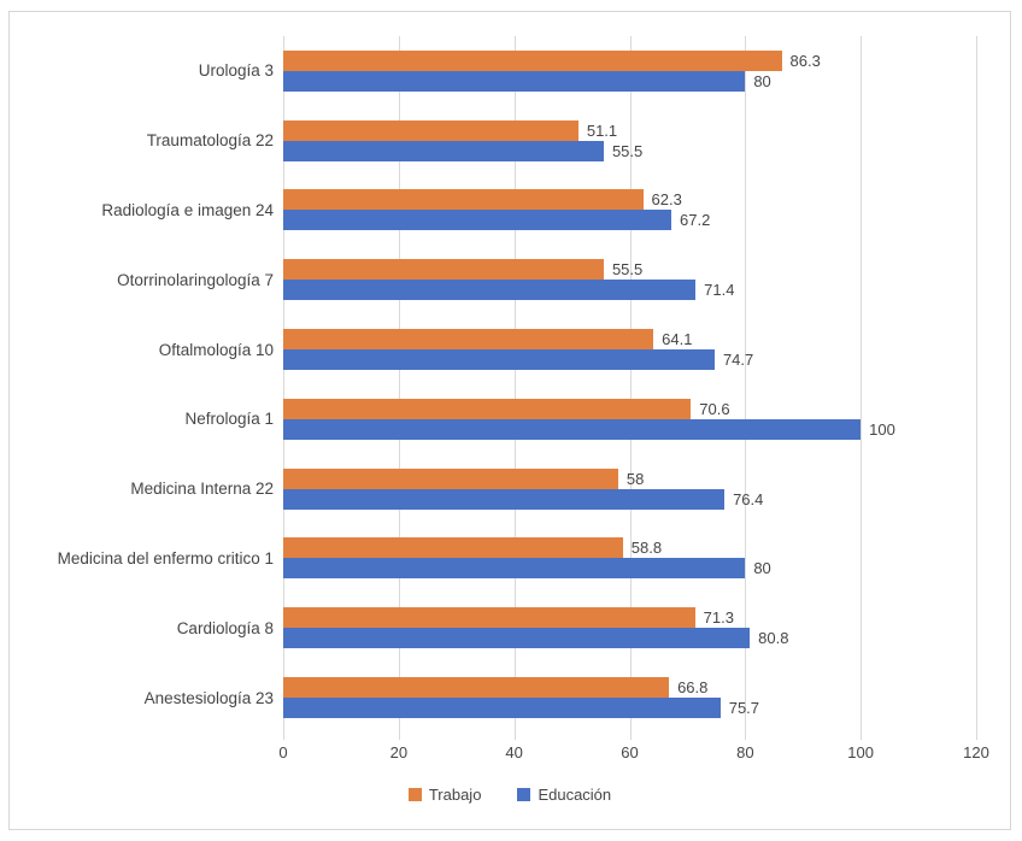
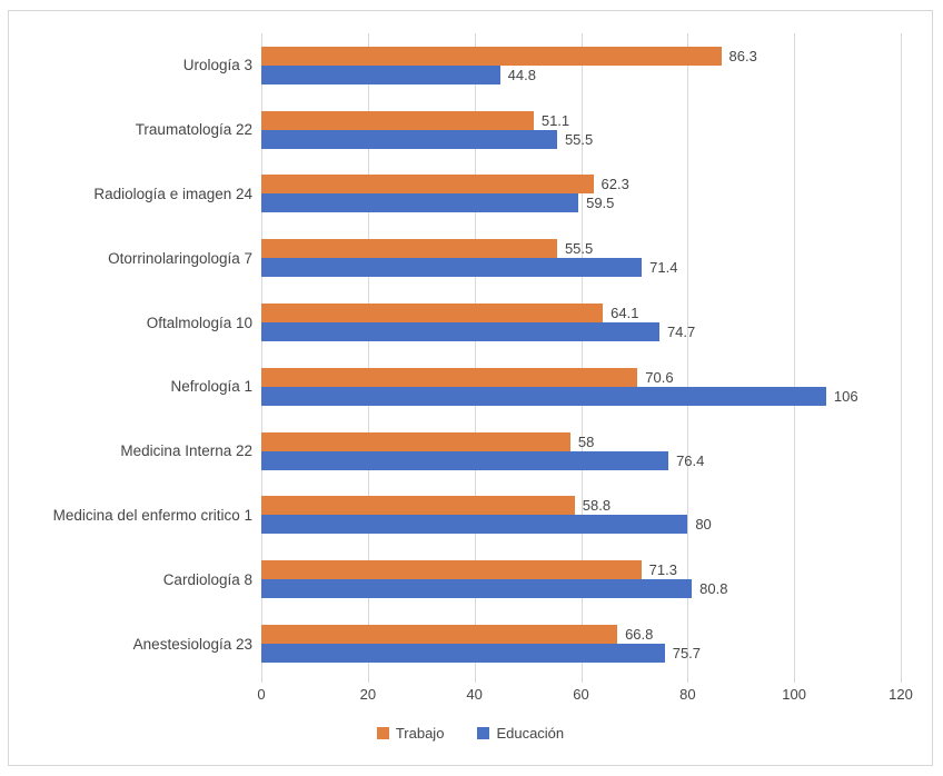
Educación/Urología 3: 80 -> 44.8
Educación/Radiología e imagen 24: 67.2 -> 59.5
Educación/Nefrología 1: 100 -> 106
